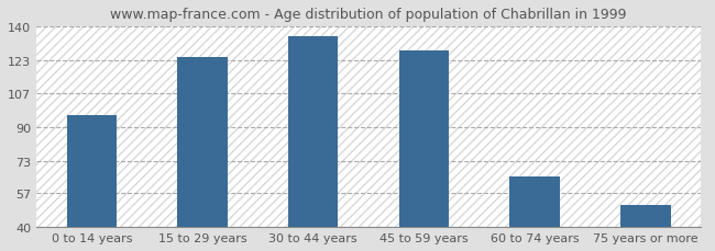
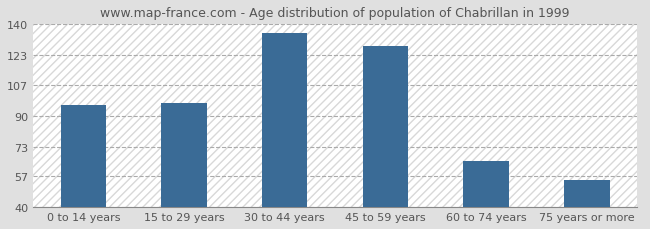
15 to 29 years: 125 -> 97
75 years or more: 51 -> 55
